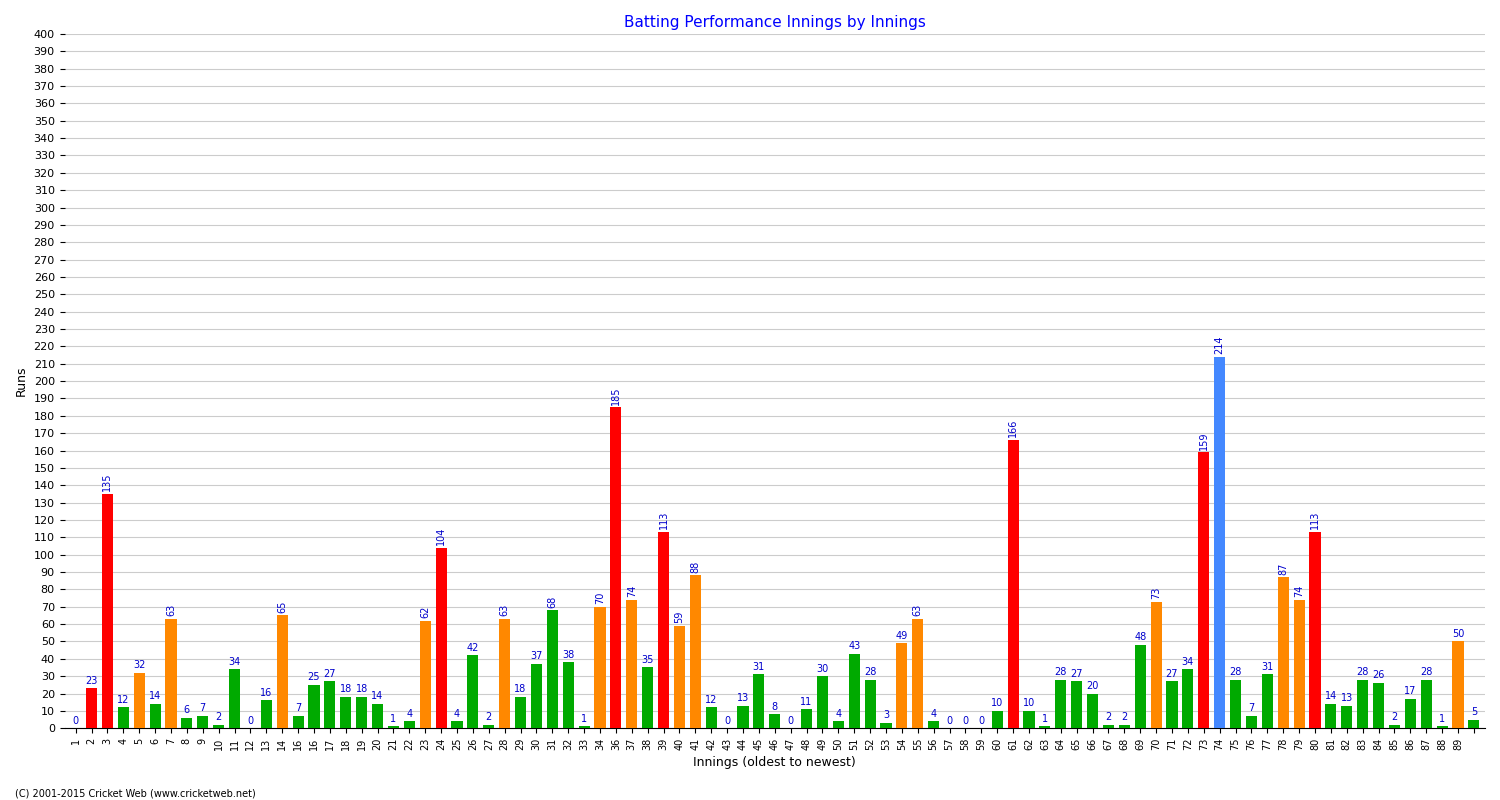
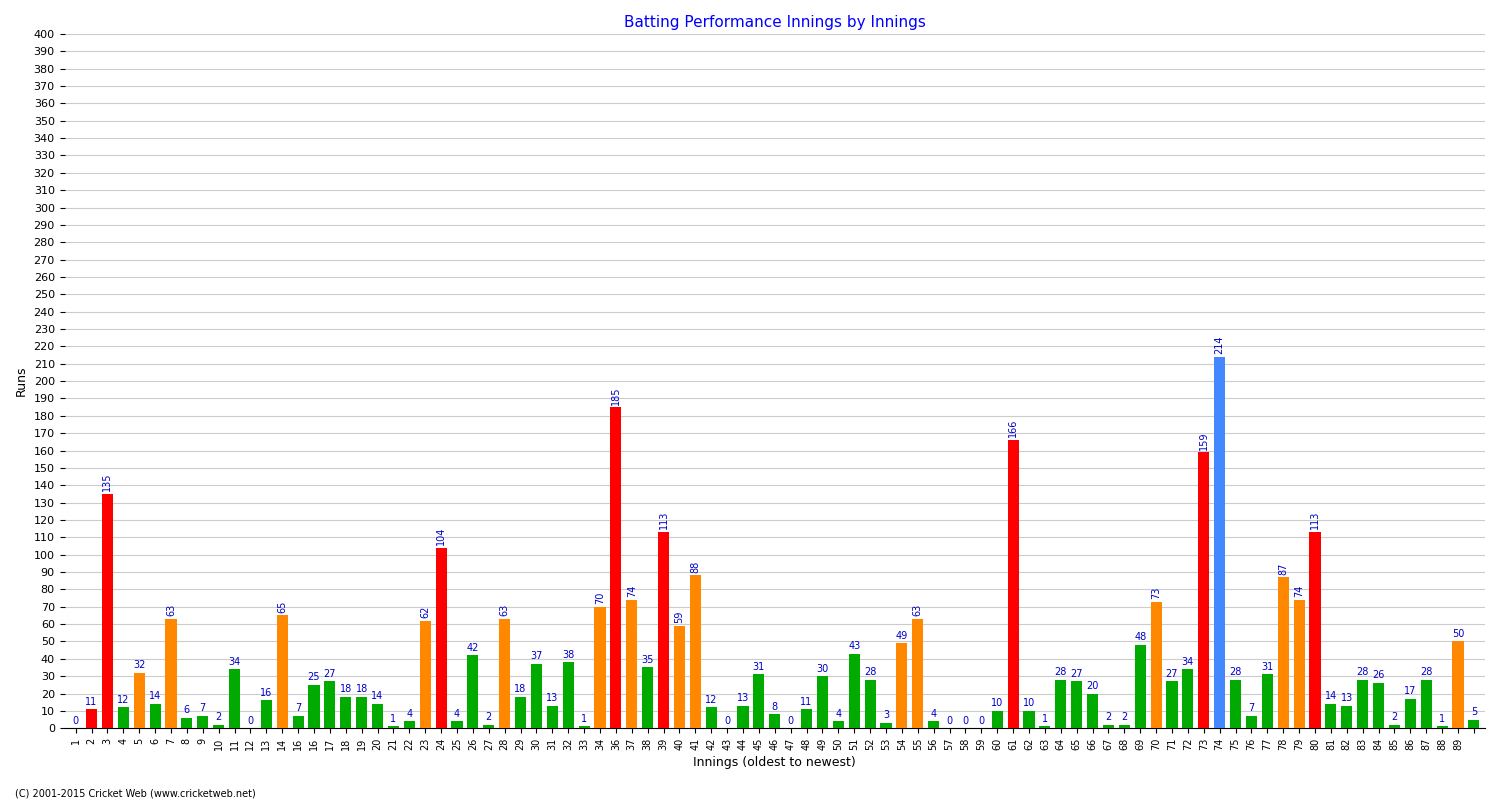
2: 23 -> 11
31: 68 -> 13
